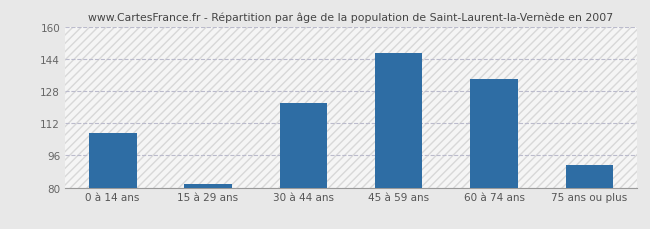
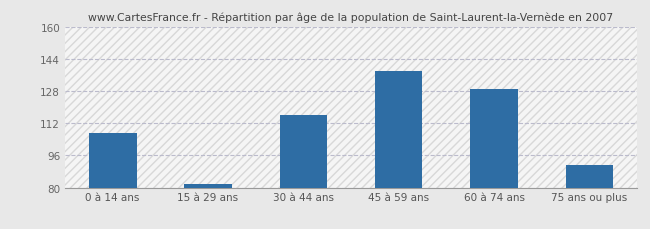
30 à 44 ans: 122 -> 116
45 à 59 ans: 147 -> 138
60 à 74 ans: 134 -> 129
